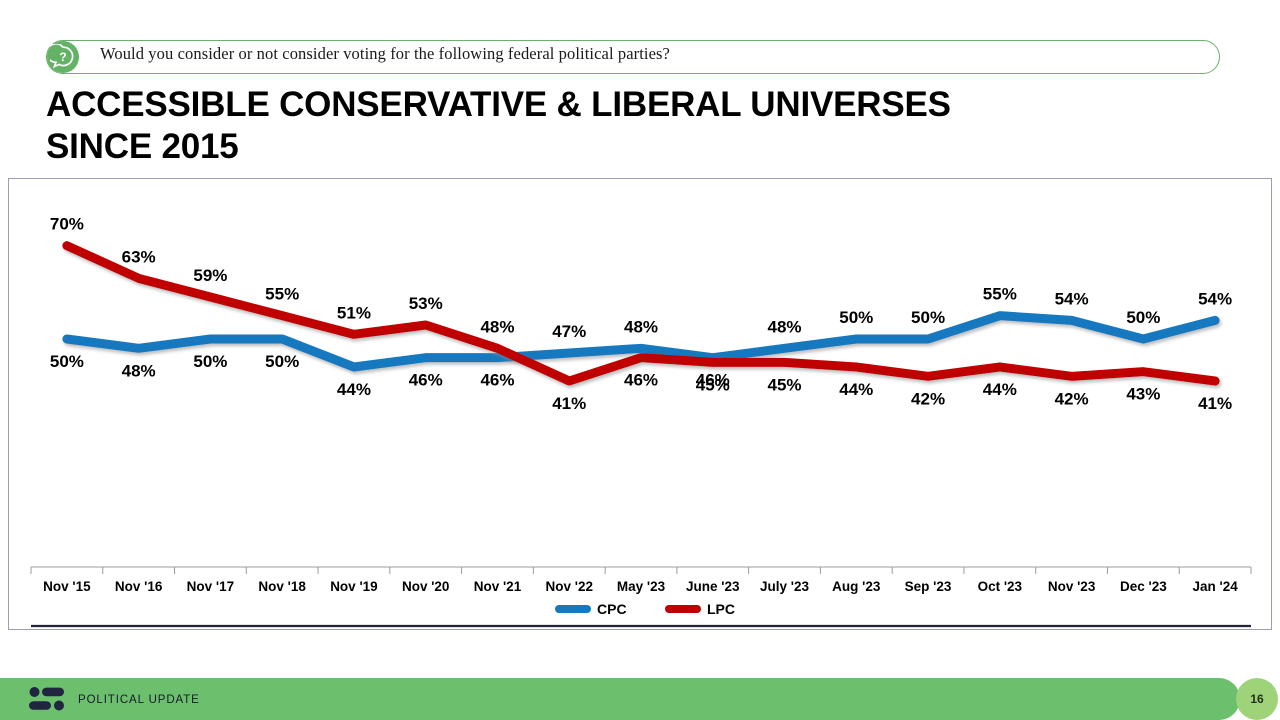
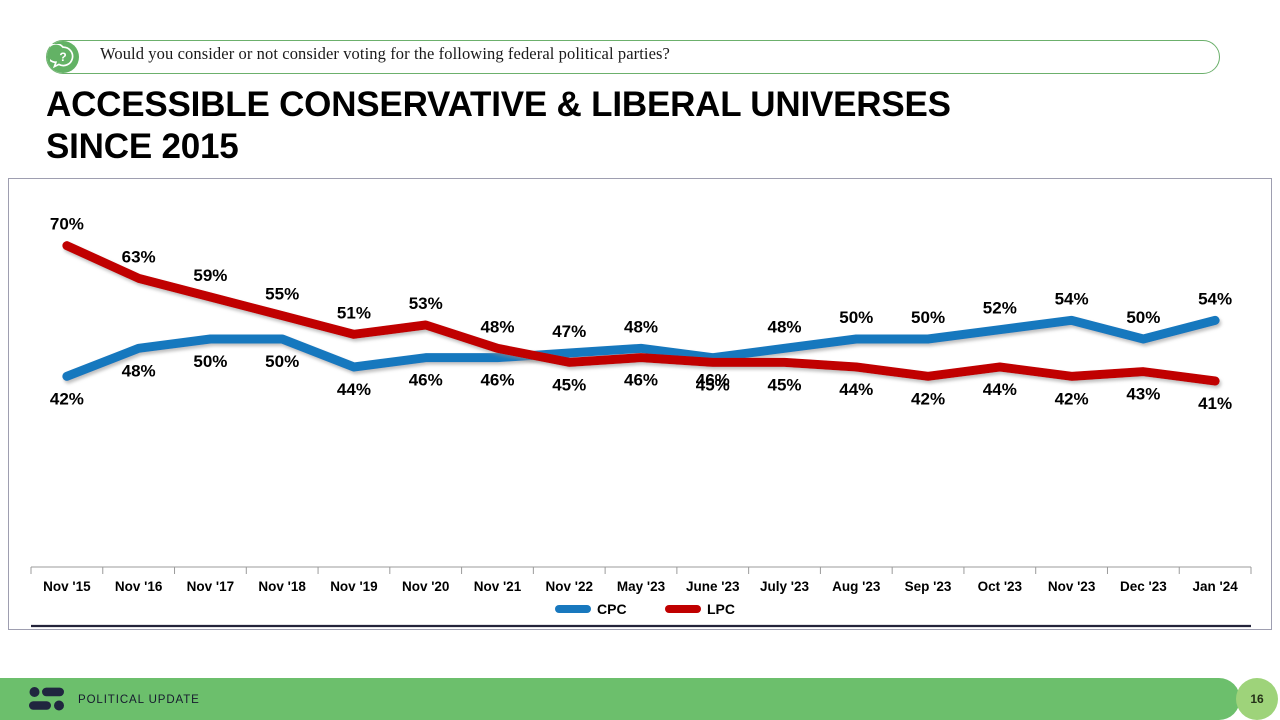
CPC/Nov '15: 50% -> 42%
LPC/Nov '22: 41% -> 45%
CPC/Oct '23: 55% -> 52%
